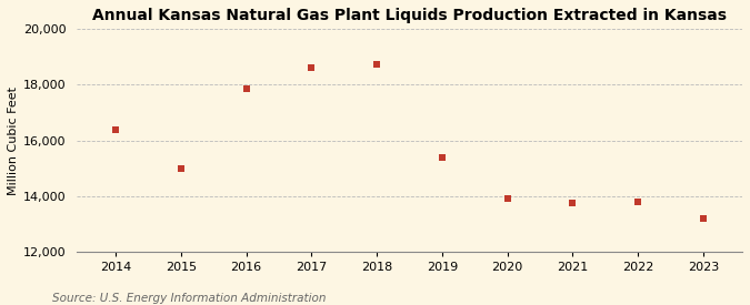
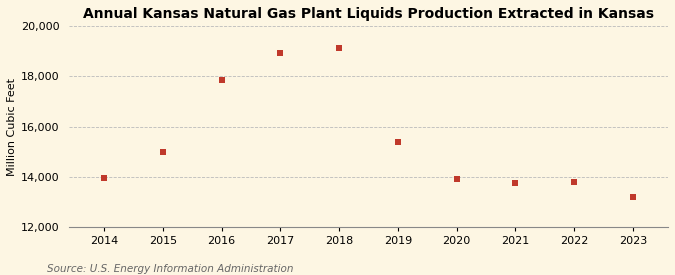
2014: 16,400 -> 13,950
2017: 18,600 -> 18,950
2018: 18,750 -> 19,150
